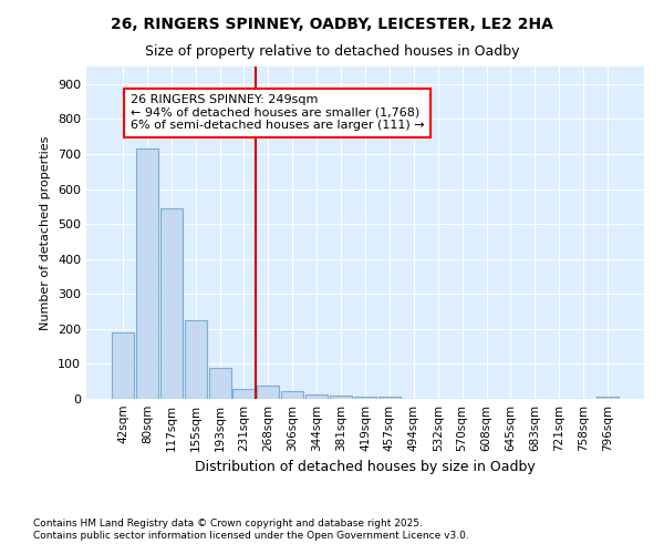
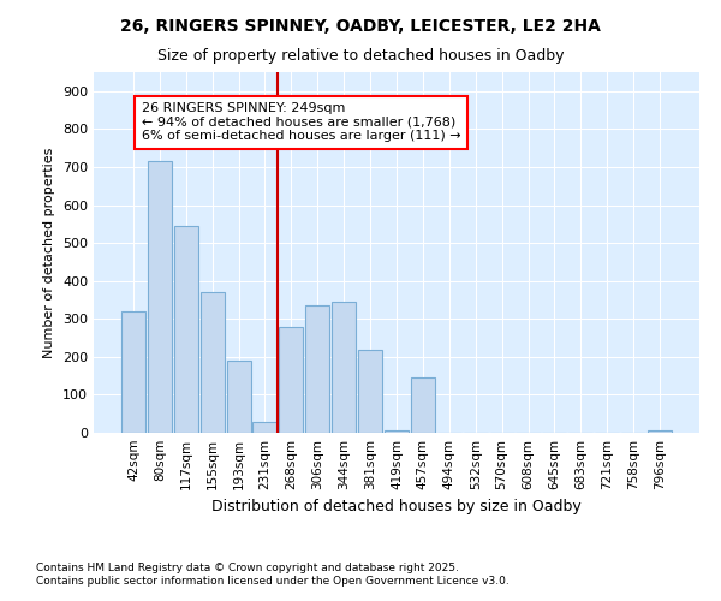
42sqm: 190 -> 320
155sqm: 225 -> 370
193sqm: 88 -> 190
268sqm: 38 -> 280
306sqm: 22 -> 335
344sqm: 12 -> 345
381sqm: 10 -> 220
457sqm: 5 -> 145
